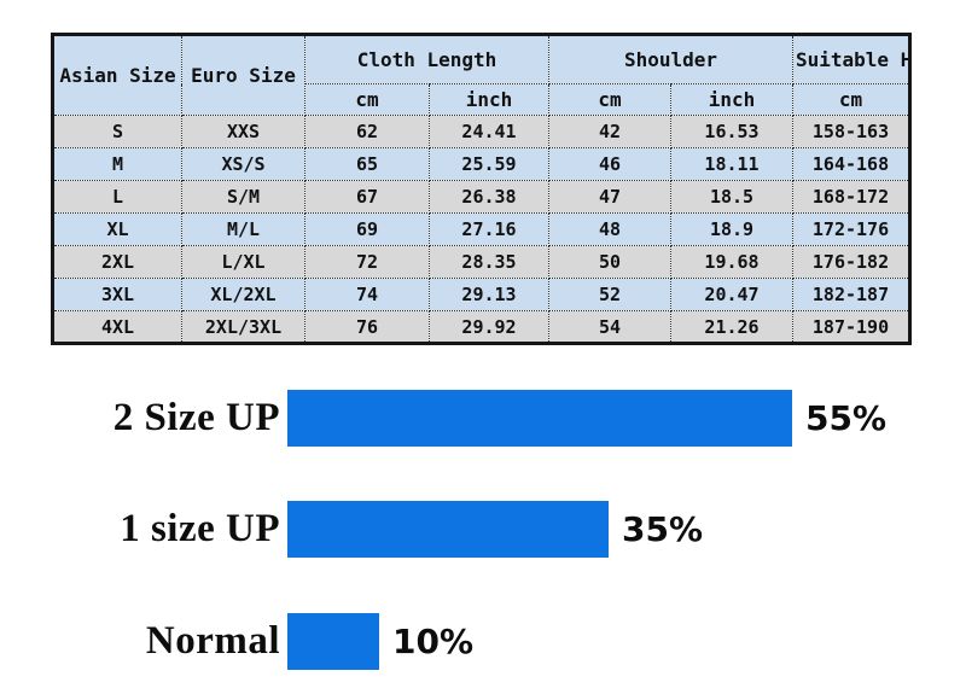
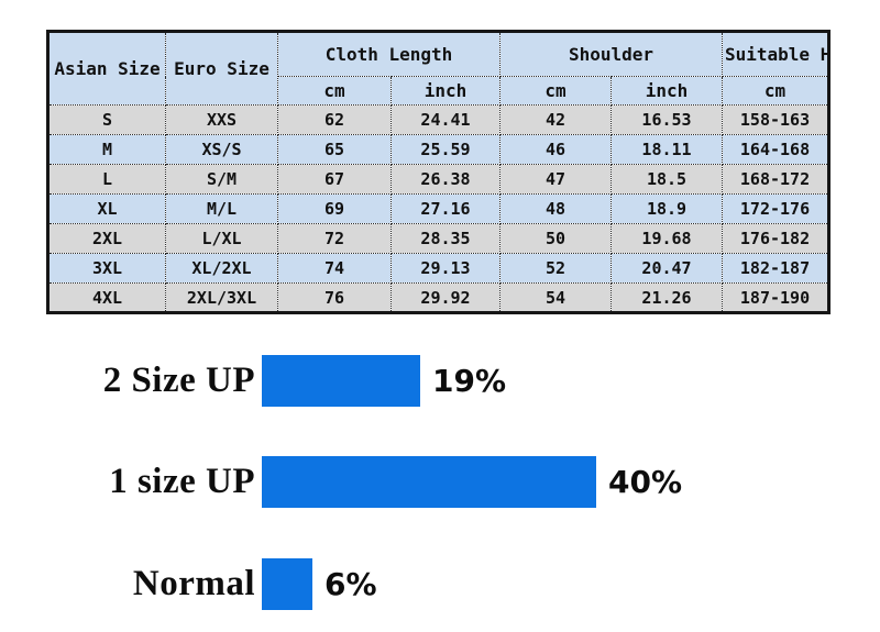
2 Size UP: 55% -> 19%
1 size UP: 35% -> 40%
Normal: 10% -> 6%
